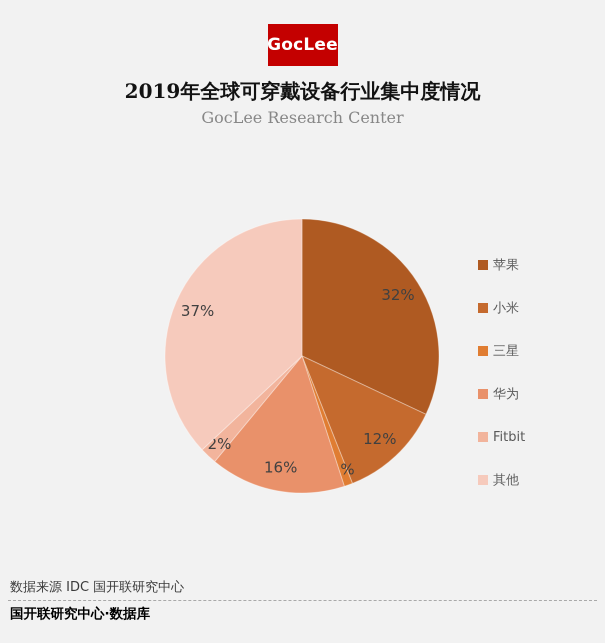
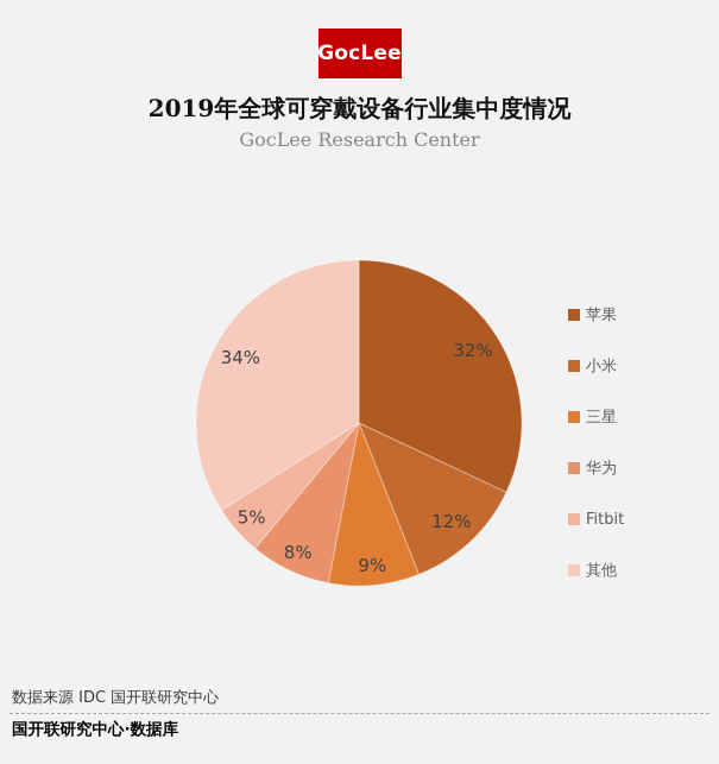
三星: 1% -> 9%
华为: 16% -> 8%
Fitbit: 2% -> 5%
其他: 37% -> 34%
